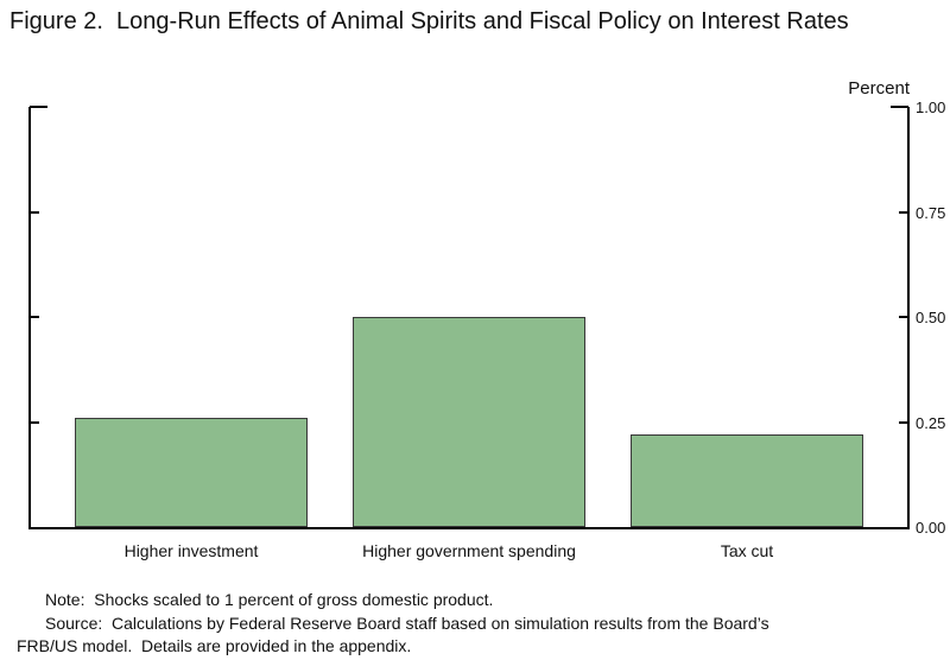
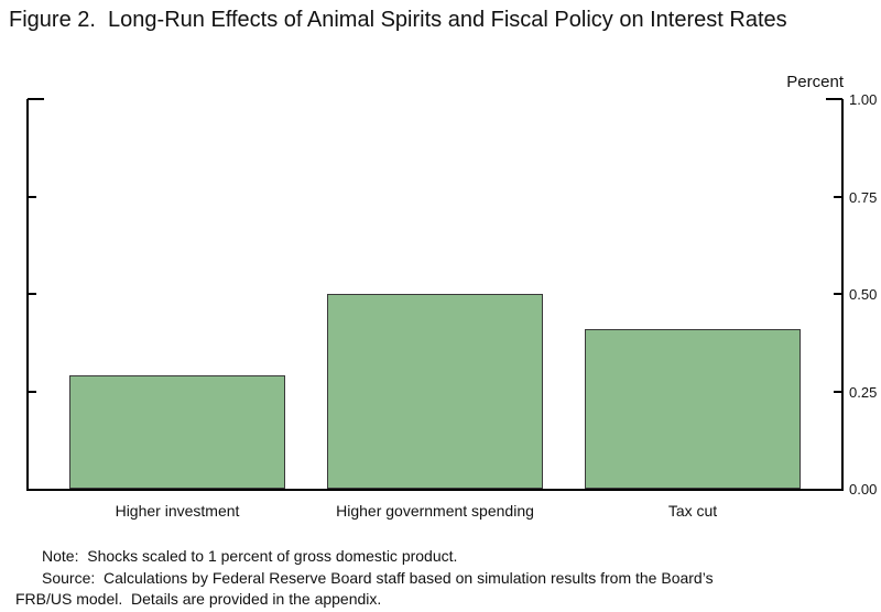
Higher investment: 0.26 -> 0.29
Tax cut: 0.22 -> 0.41
